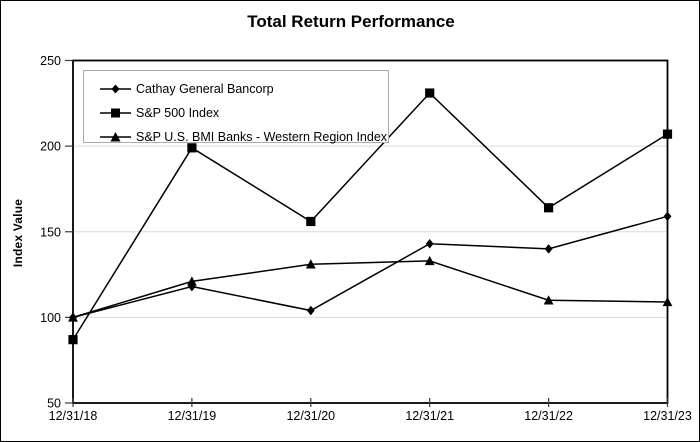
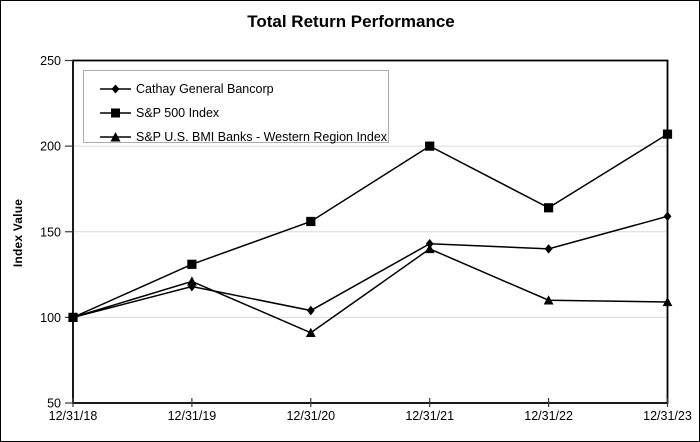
S&P 500 Index/12/31/18: 87 -> 100
S&P 500 Index/12/31/19: 199 -> 131
S&P U.S. BMI Banks - Western Region Index/12/31/20: 131 -> 91
S&P 500 Index/12/31/21: 231 -> 200
S&P U.S. BMI Banks - Western Region Index/12/31/21: 133 -> 140
